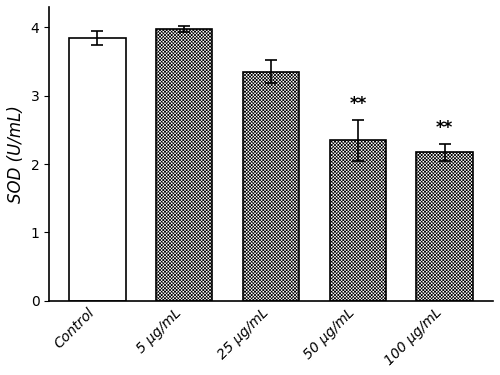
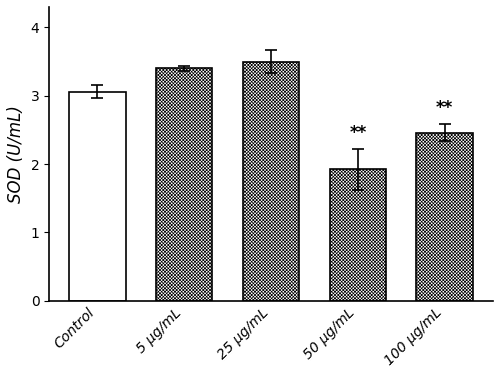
Control: 3.85 -> 3.06
5 μg/mL: 3.98 -> 3.40
25 μg/mL: 3.35 -> 3.50
50 μg/mL: 2.35 -> 1.92
100 μg/mL: 2.17 -> 2.46
